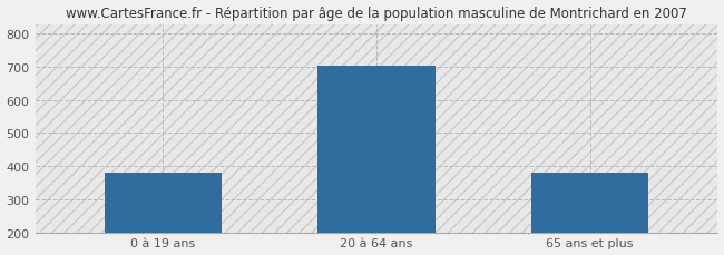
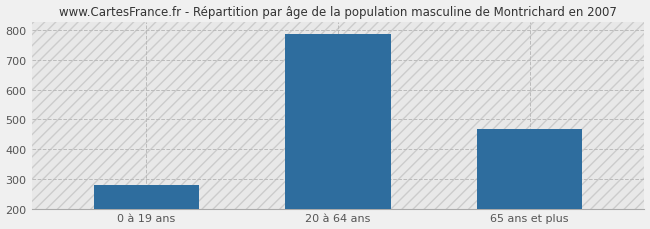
0 à 19 ans: 380 -> 278
20 à 64 ans: 705 -> 787
65 ans et plus: 380 -> 468
